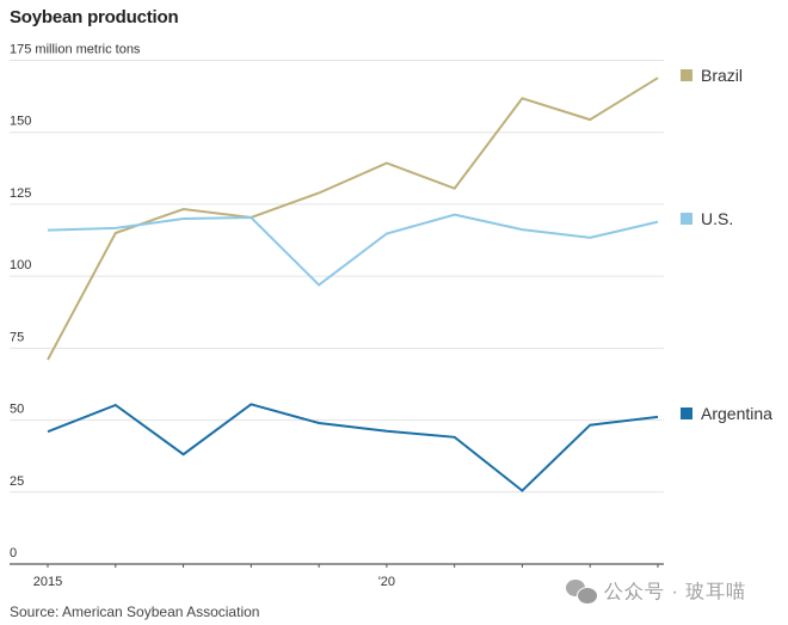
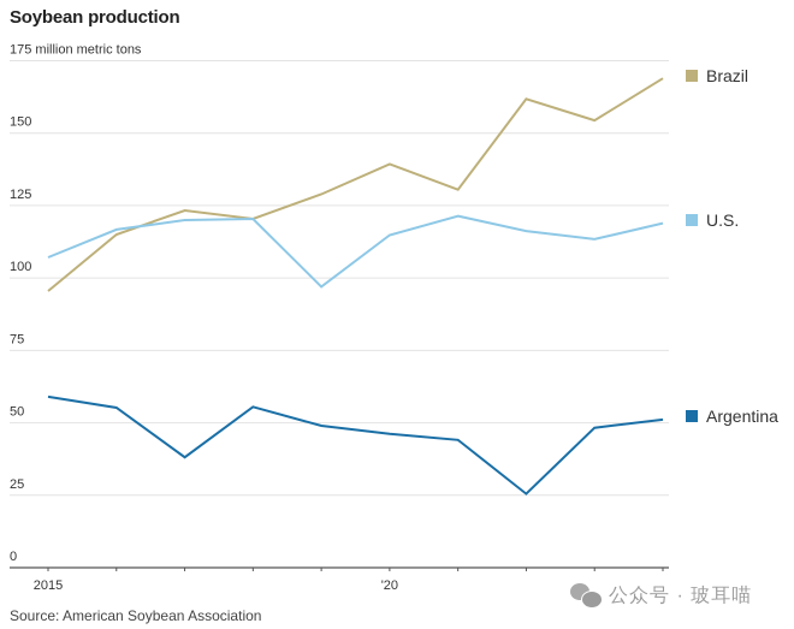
Brazil/2015: 71 -> 96
U.S./2015: 116 -> 107
Argentina/2015: 46 -> 59
